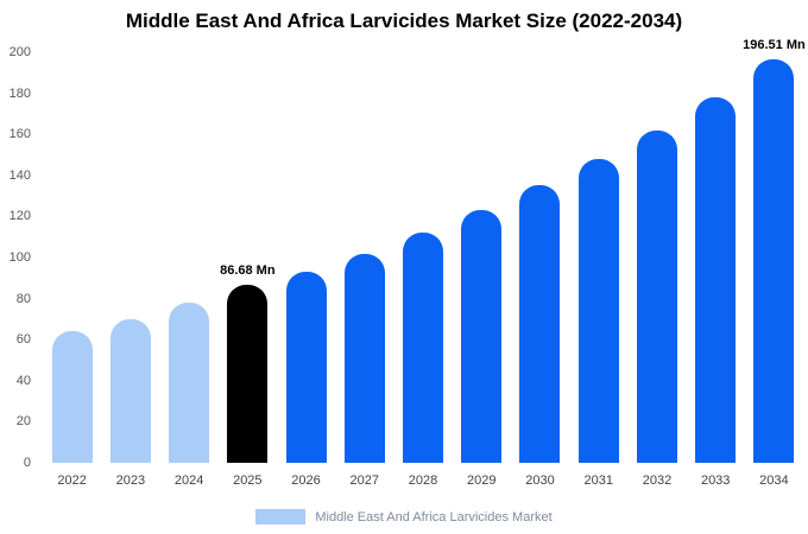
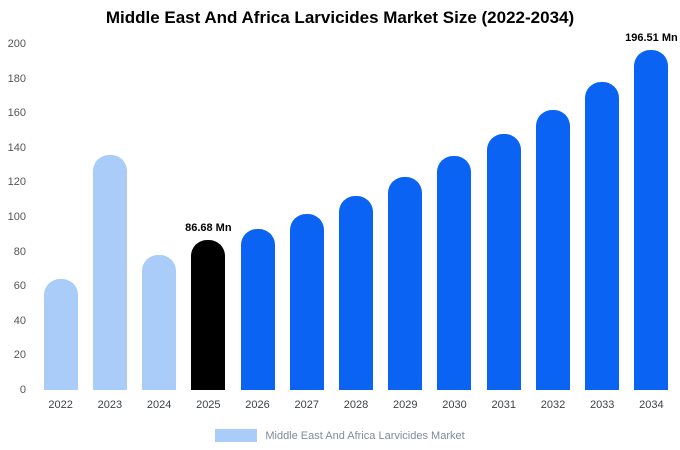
2023: 70 -> 136
